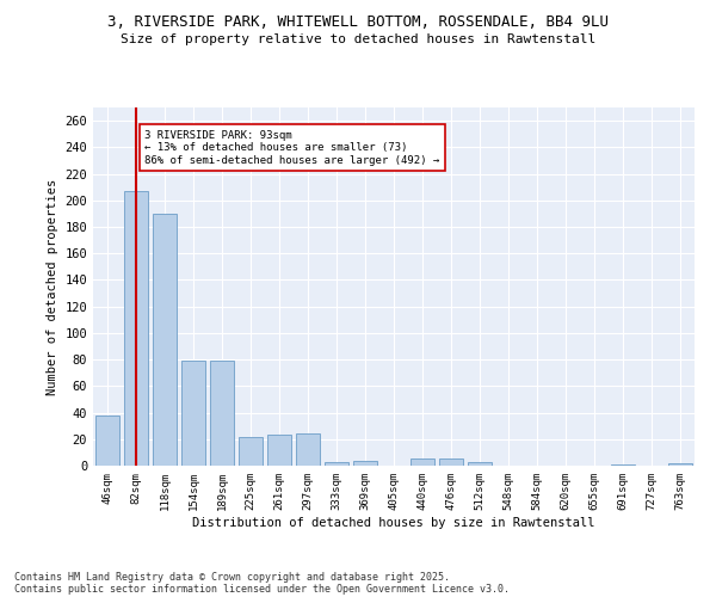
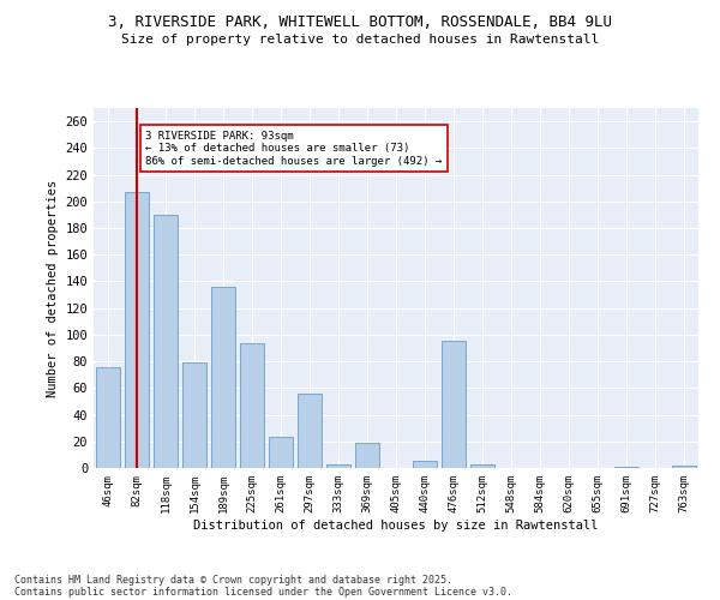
46sqm: 38 -> 76
189sqm: 79 -> 136
225sqm: 22 -> 94
297sqm: 24 -> 56
369sqm: 4 -> 19
476sqm: 5 -> 95
